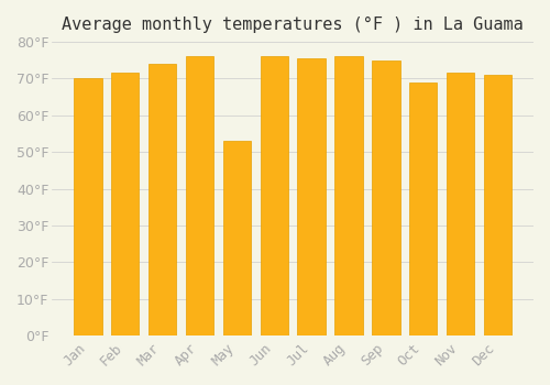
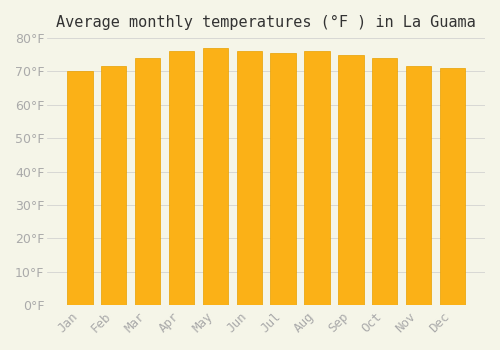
May: 53.0°F -> 77.0°F
Oct: 69.0°F -> 74.0°F
